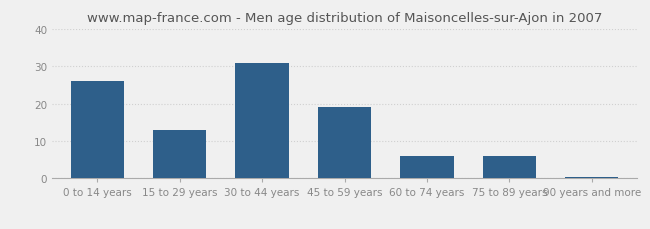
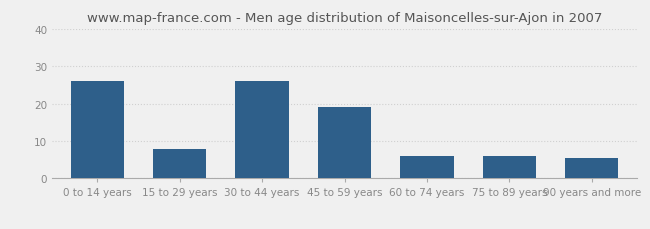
15 to 29 years: 13.0 -> 8.0
30 to 44 years: 31.0 -> 26.0
90 years and more: 0.4 -> 5.5
